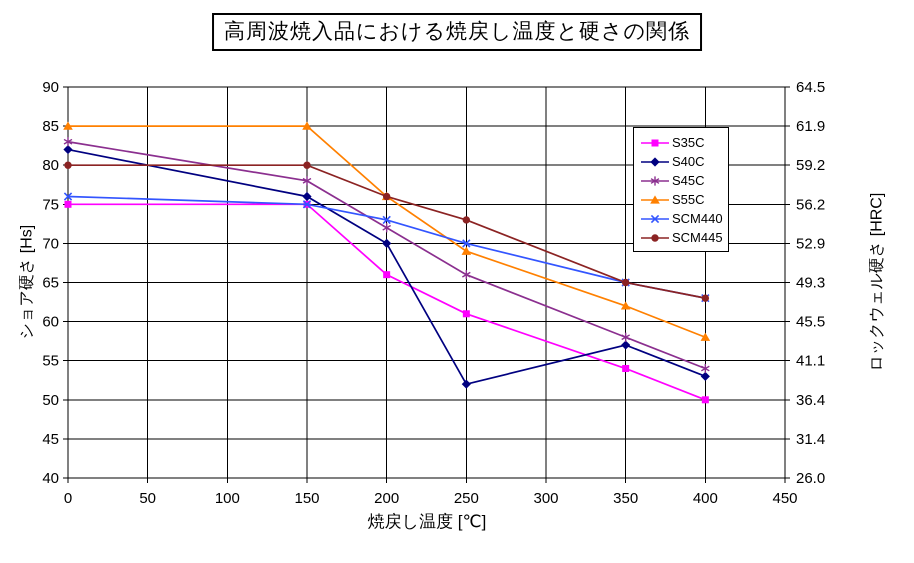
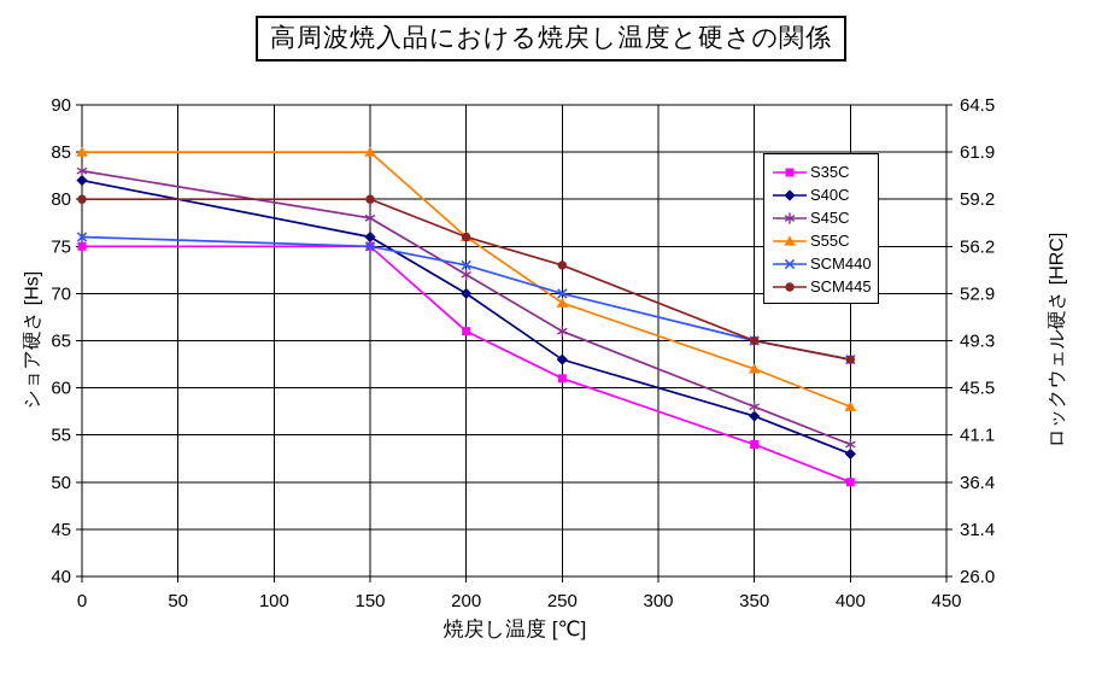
S40C/250: 52 -> 63
